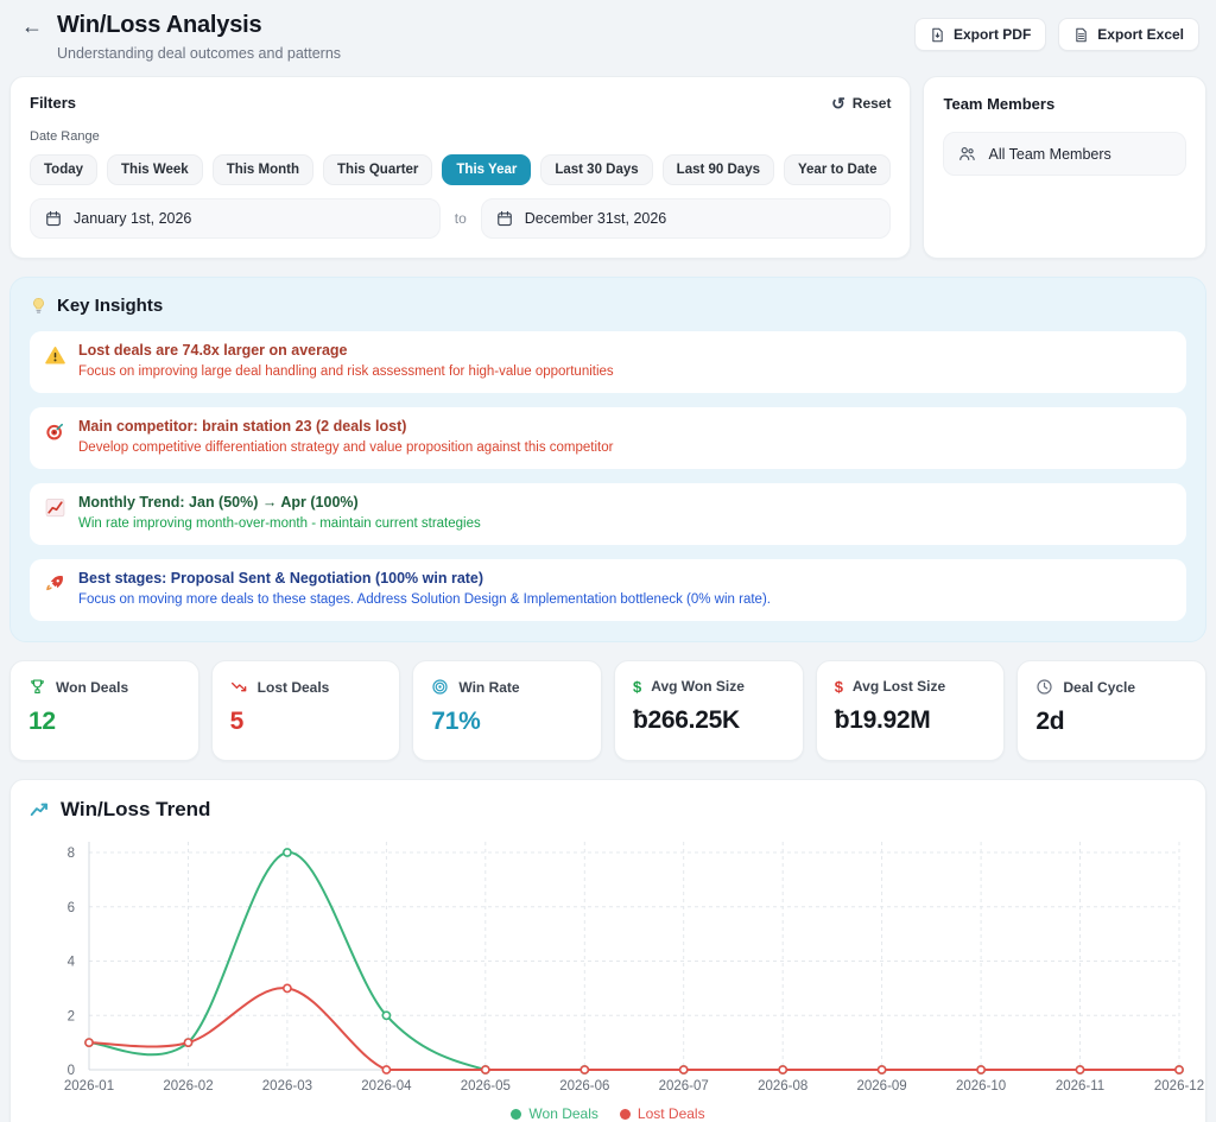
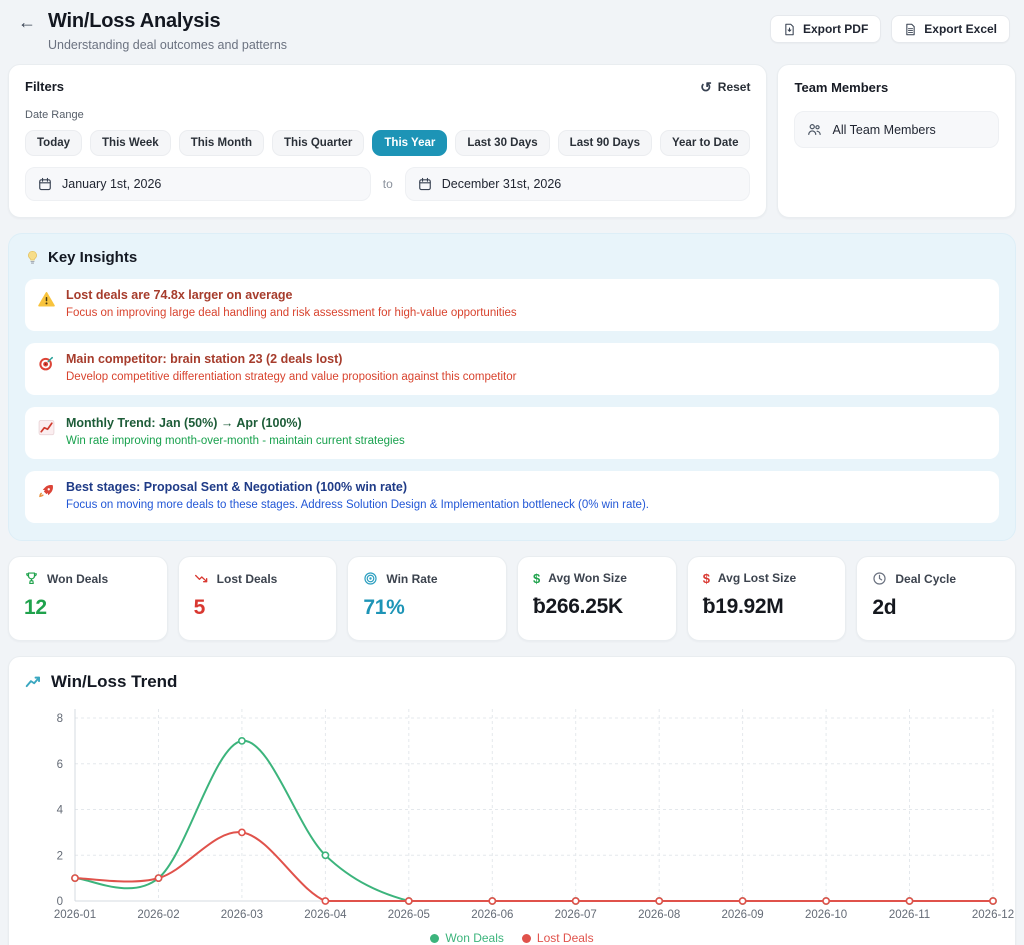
Won Deals/2026-03: 8 -> 7
